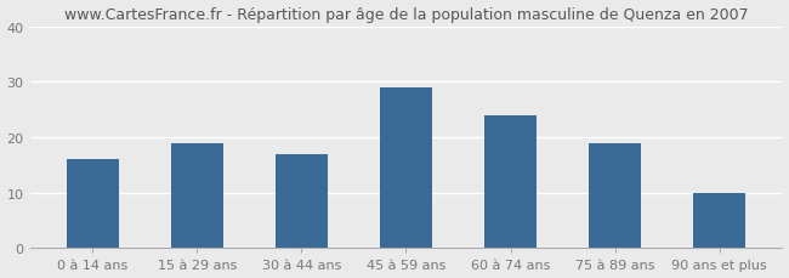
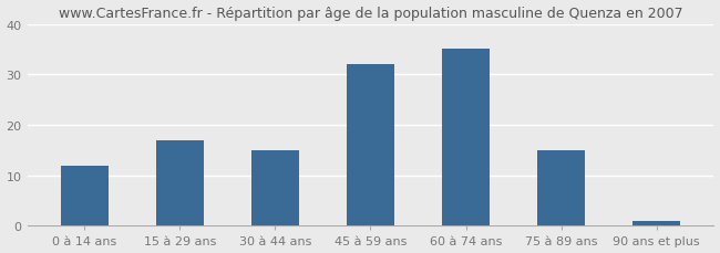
0 à 14 ans: 16 -> 12
15 à 29 ans: 19 -> 17
30 à 44 ans: 17 -> 15
45 à 59 ans: 29 -> 32
60 à 74 ans: 24 -> 35
75 à 89 ans: 19 -> 15
90 ans et plus: 10 -> 1
